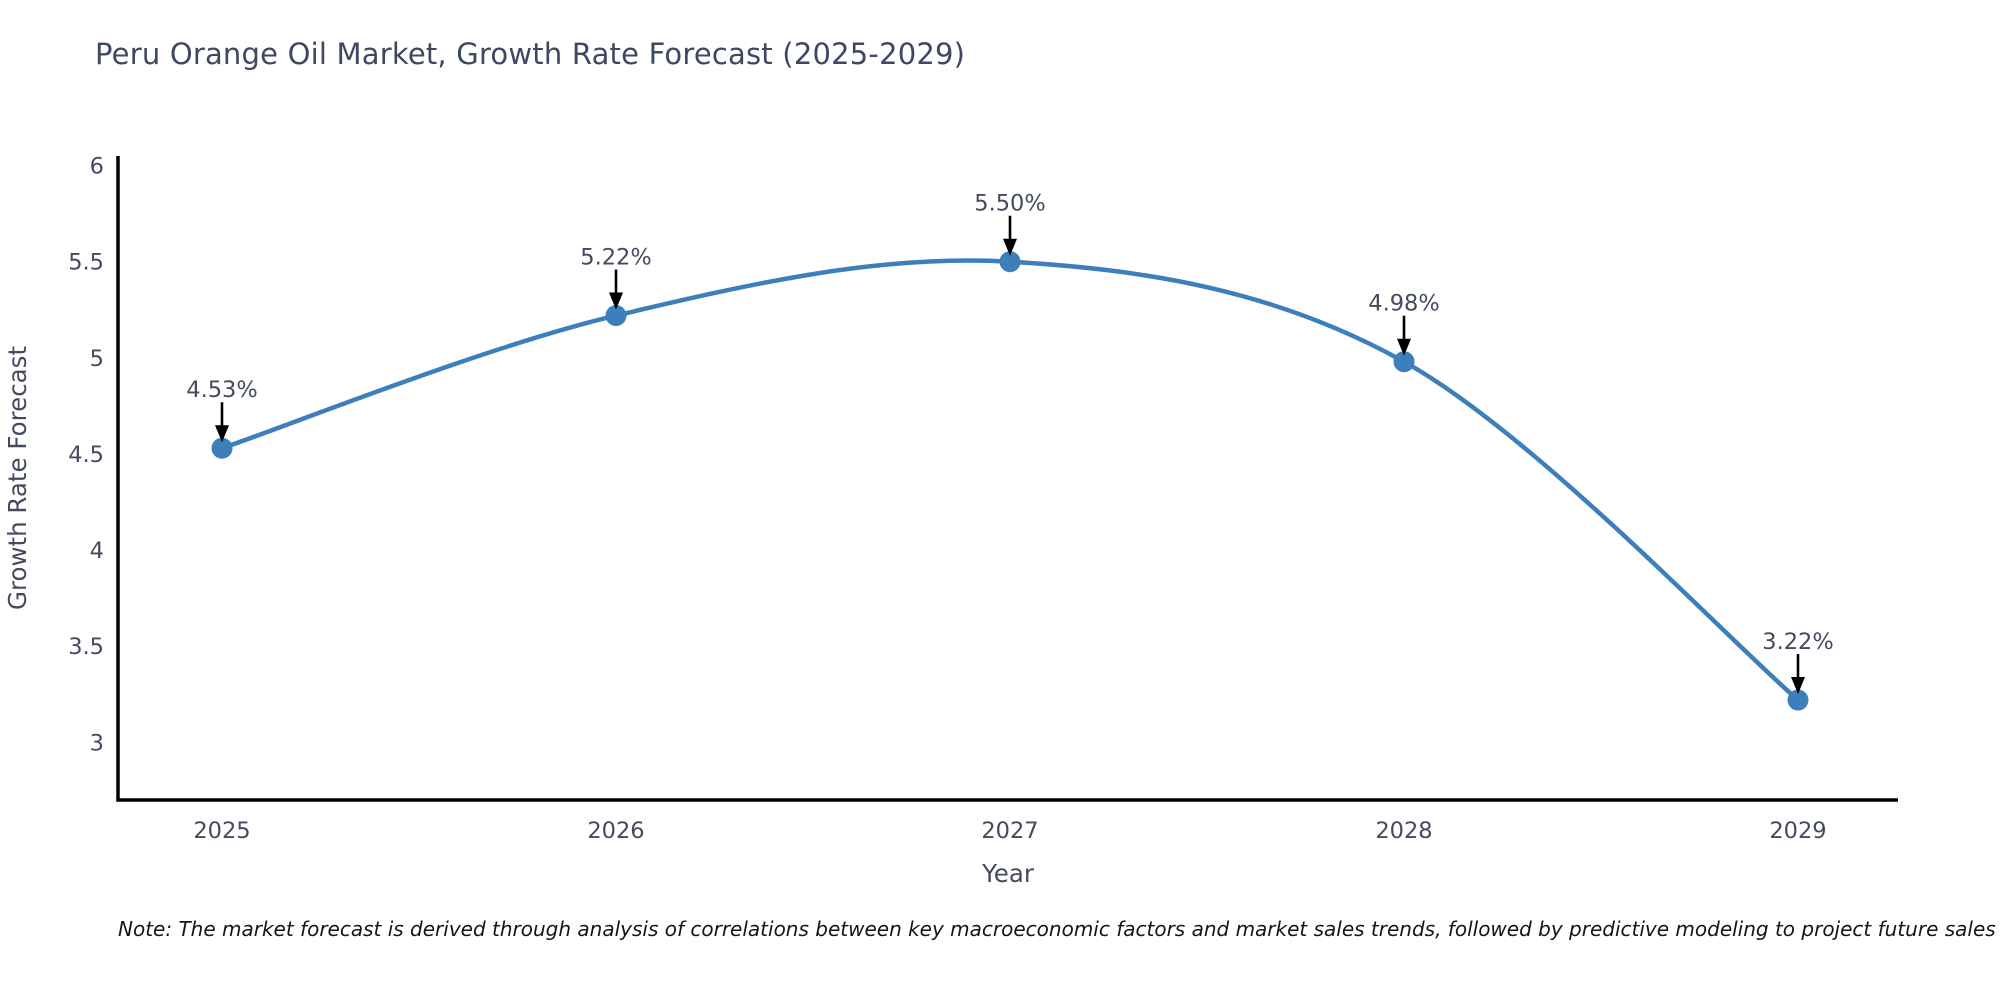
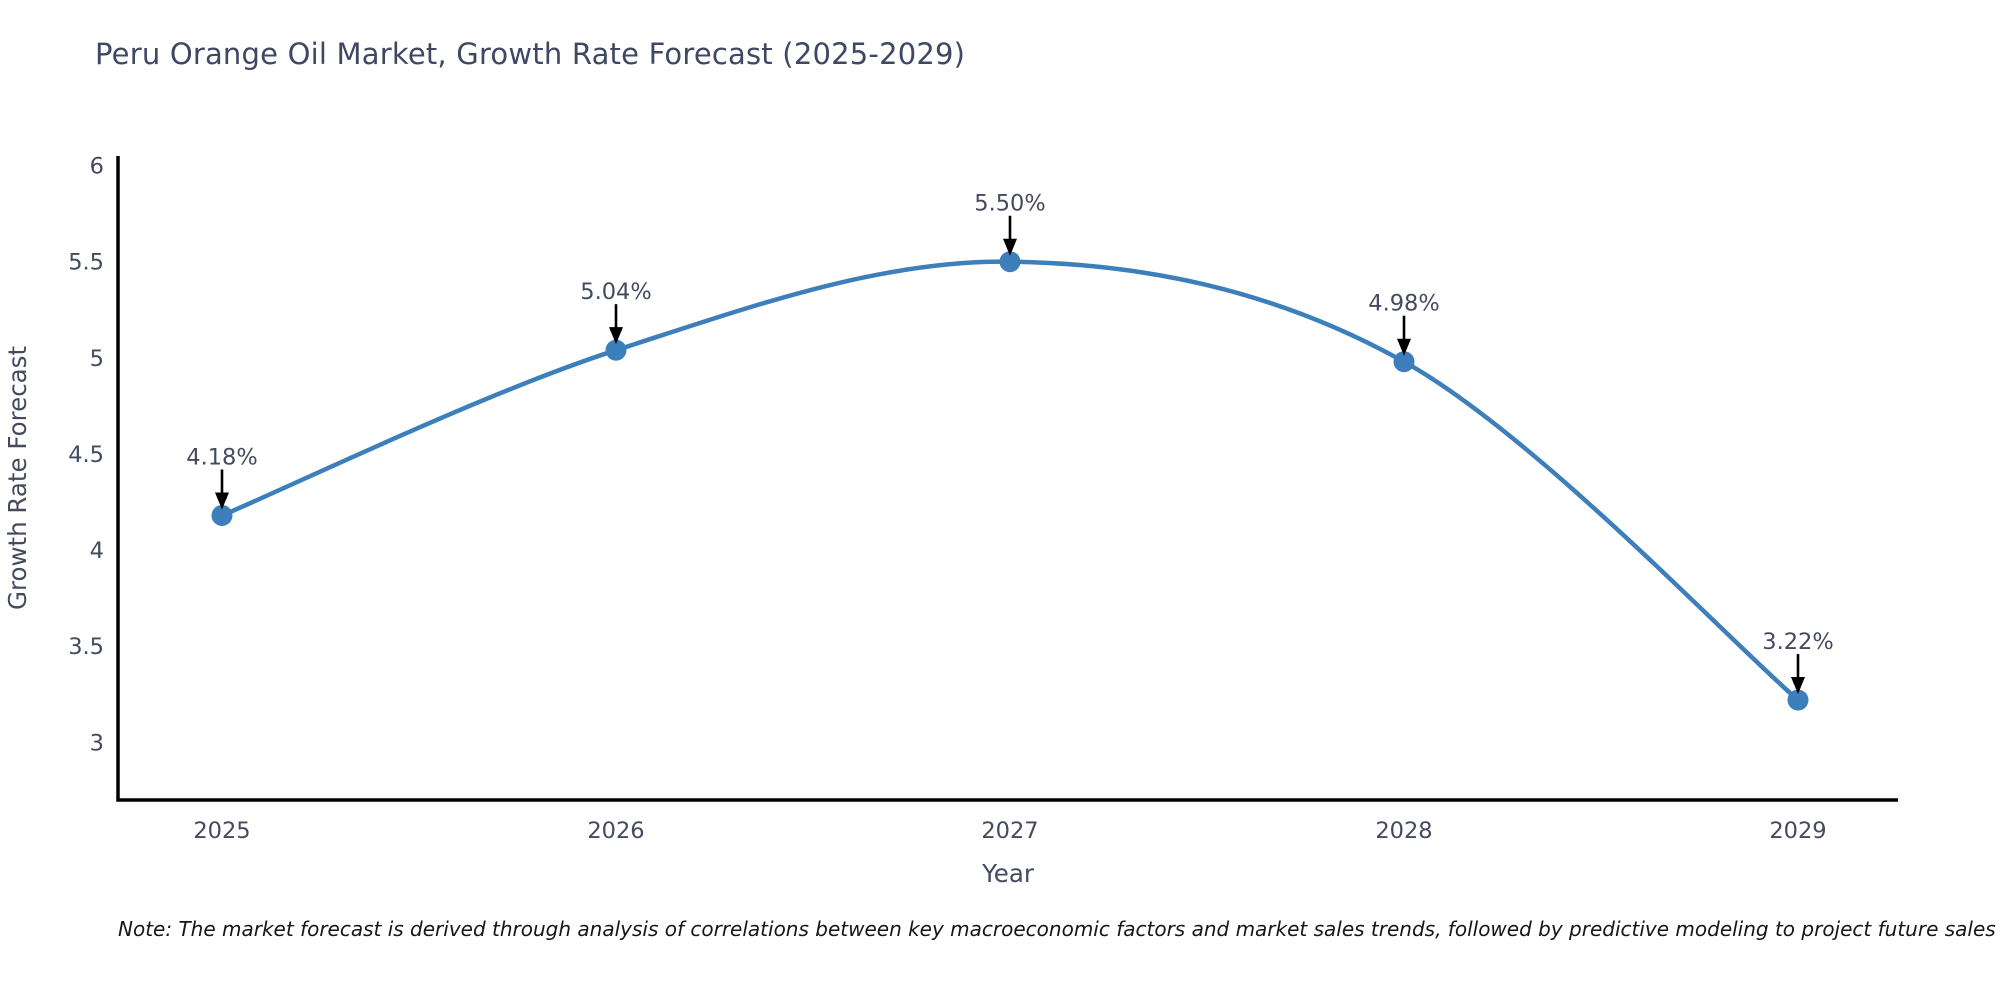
2025: 4.53% -> 4.18%
2026: 5.22% -> 5.04%
